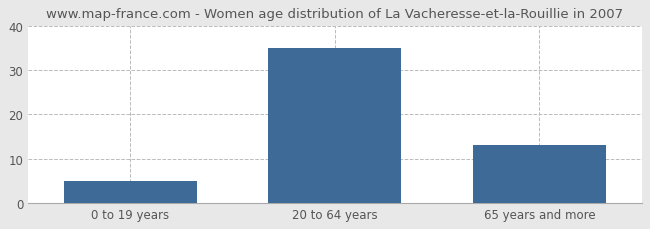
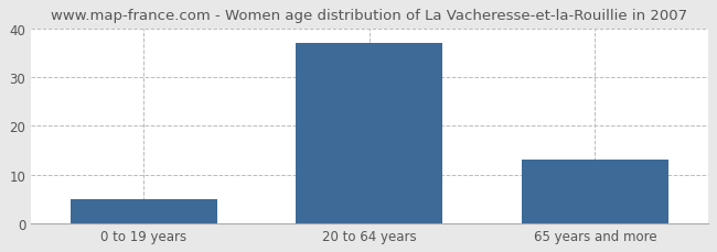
20 to 64 years: 35 -> 37
